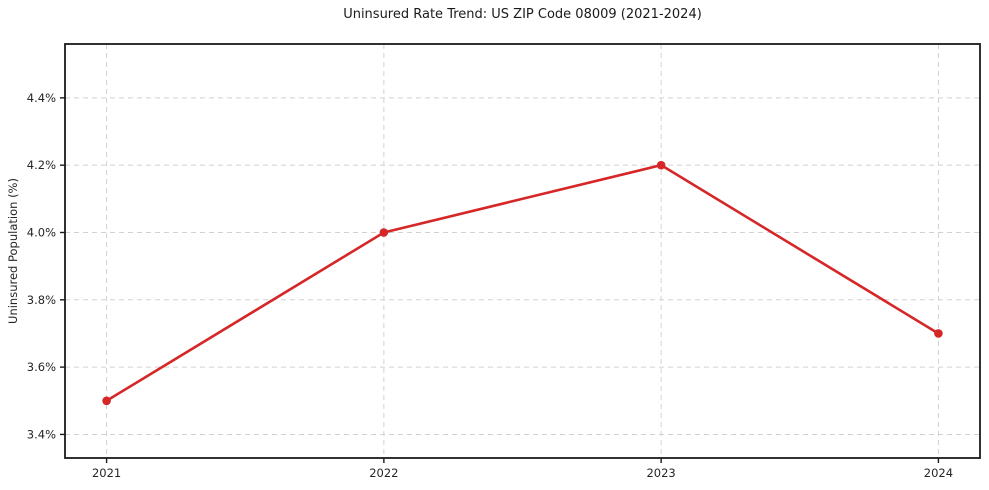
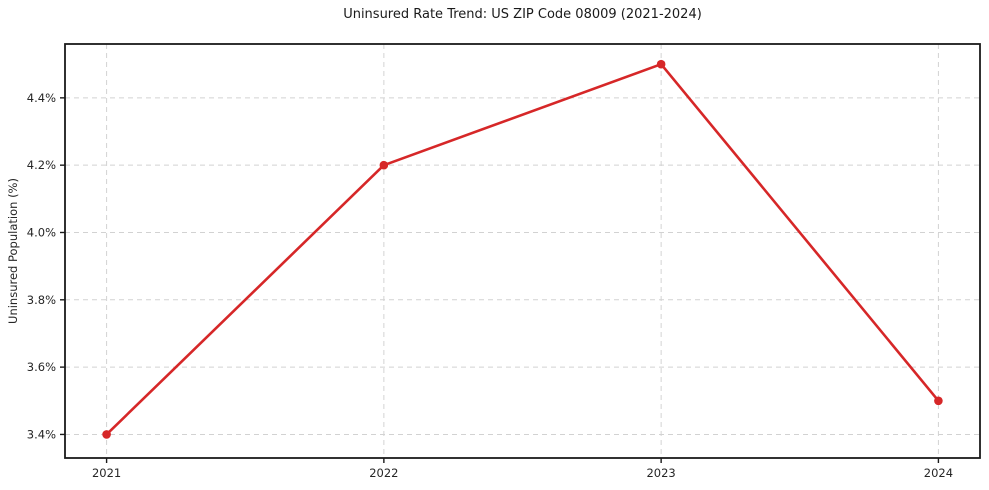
2021: 3.5% -> 3.4%
2022: 4.0% -> 4.2%
2023: 4.2% -> 4.5%
2024: 3.7% -> 3.5%
